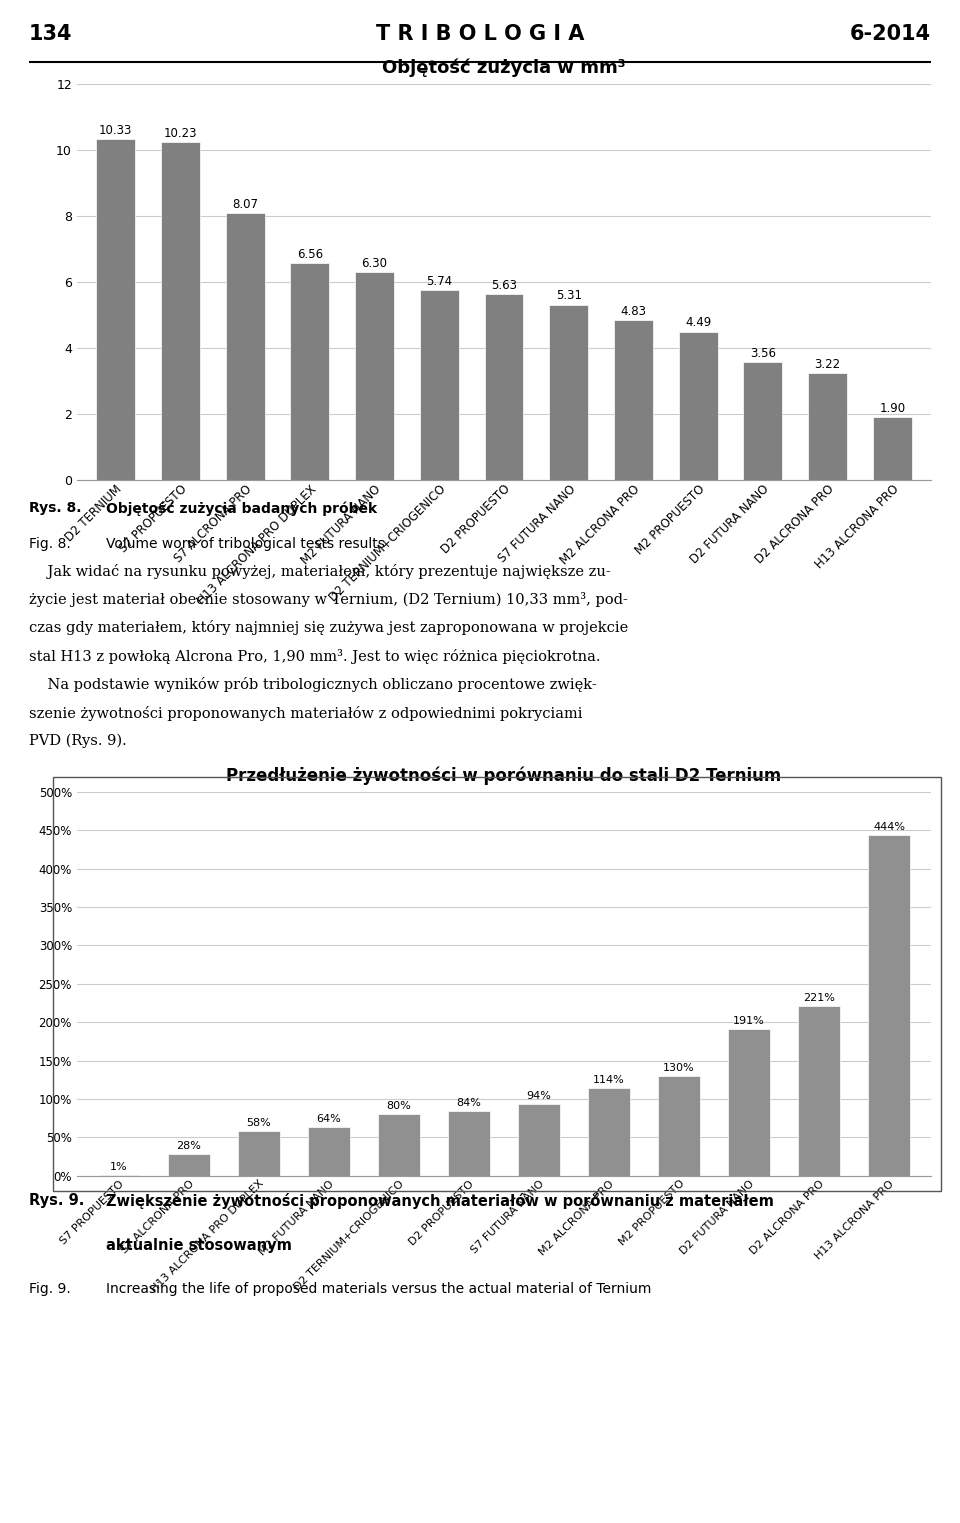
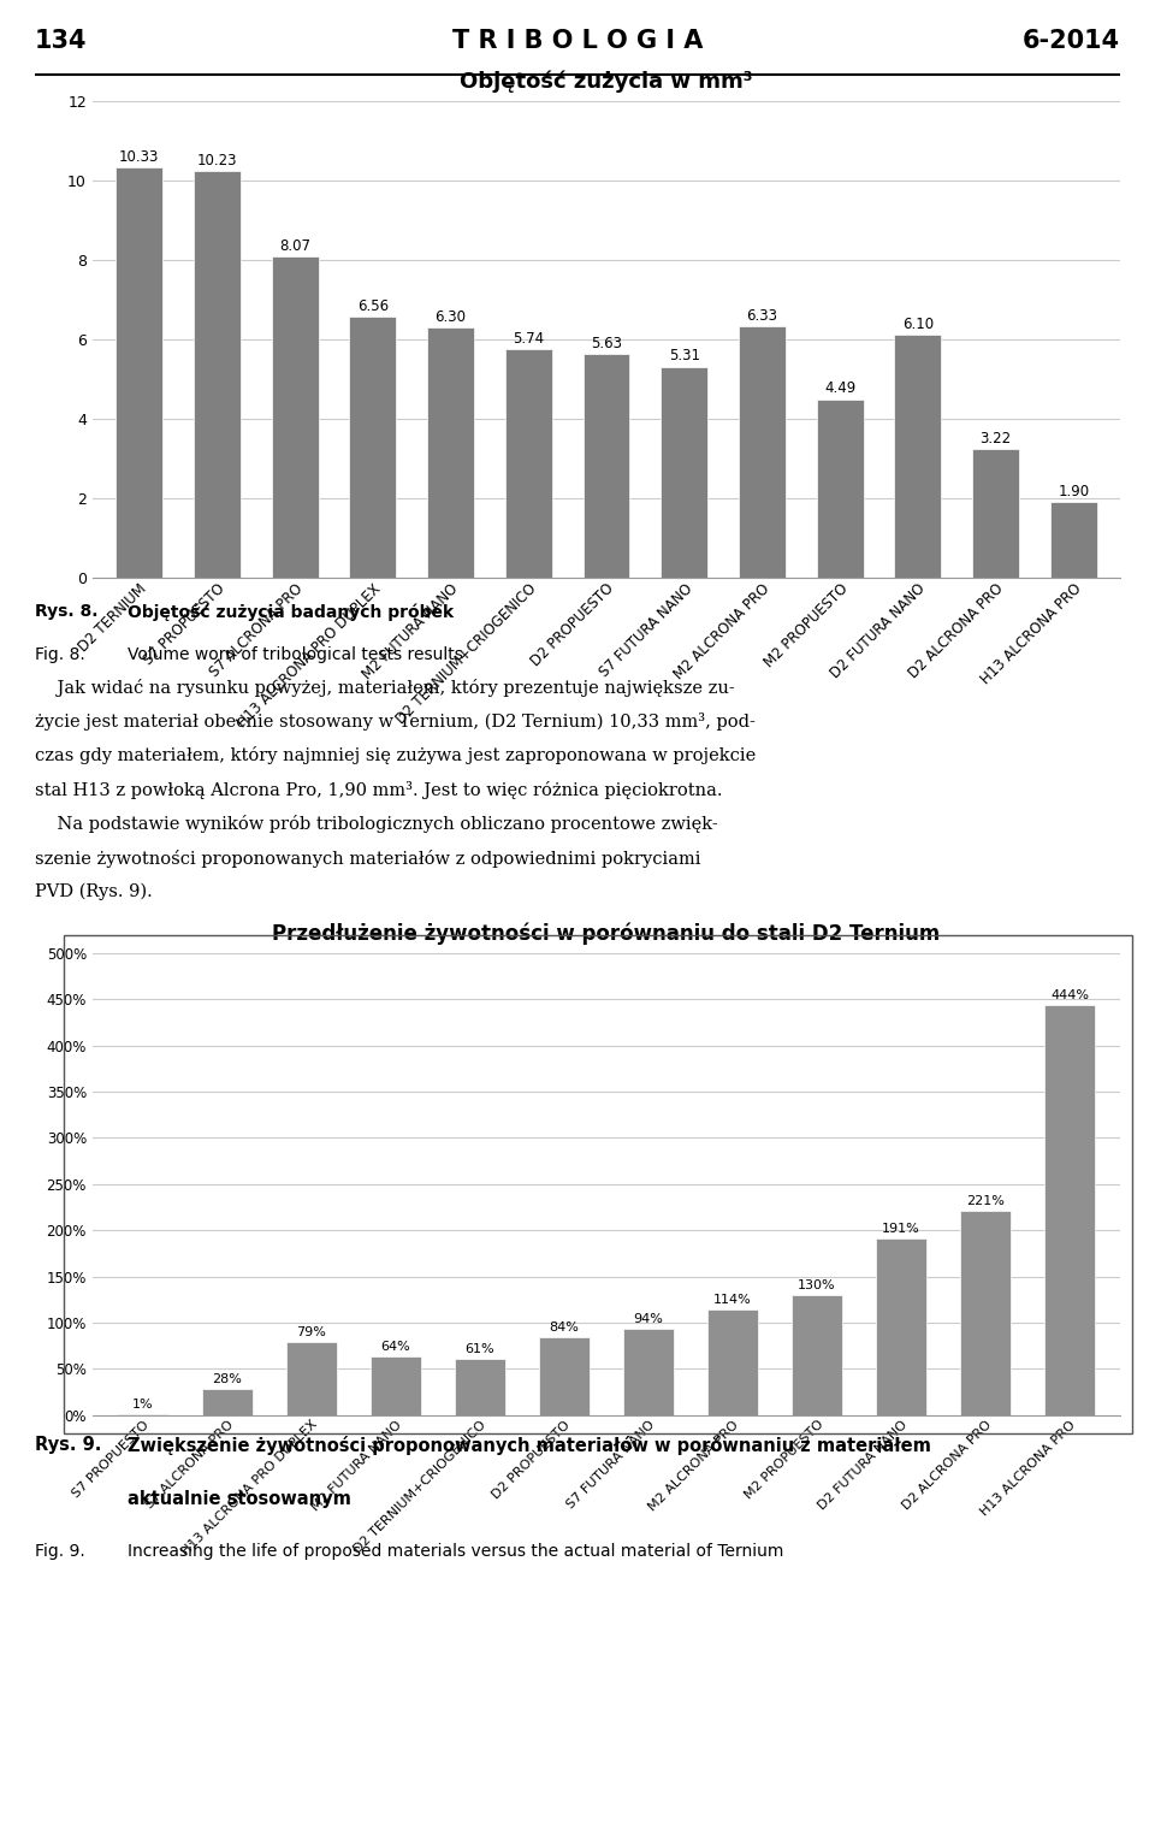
Objętość zużycia w mm³/M2 ALCRONA PRO: 4.83 -> 6.33
Objętość zużycia w mm³/D2 FUTURA NANO: 3.56 -> 6.10
Przedłużenie żywotności w porównaniu do stali D2 Ternium/H13 ALCRONA PRO DUPLEX: 58% -> 79%
Przedłużenie żywotności w porównaniu do stali D2 Ternium/D2 TERNIUM+CRIOGENICO: 80% -> 61%
